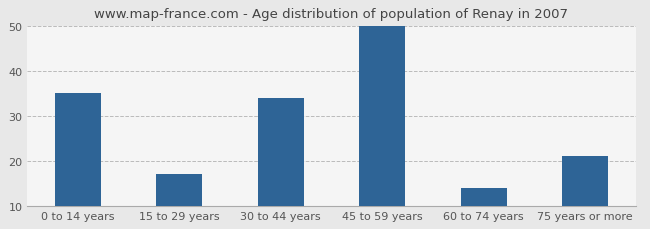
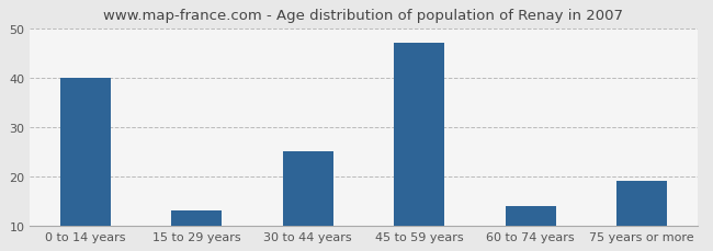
0 to 14 years: 35 -> 40
15 to 29 years: 17 -> 13
30 to 44 years: 34 -> 25
45 to 59 years: 50 -> 47
75 years or more: 21 -> 19
